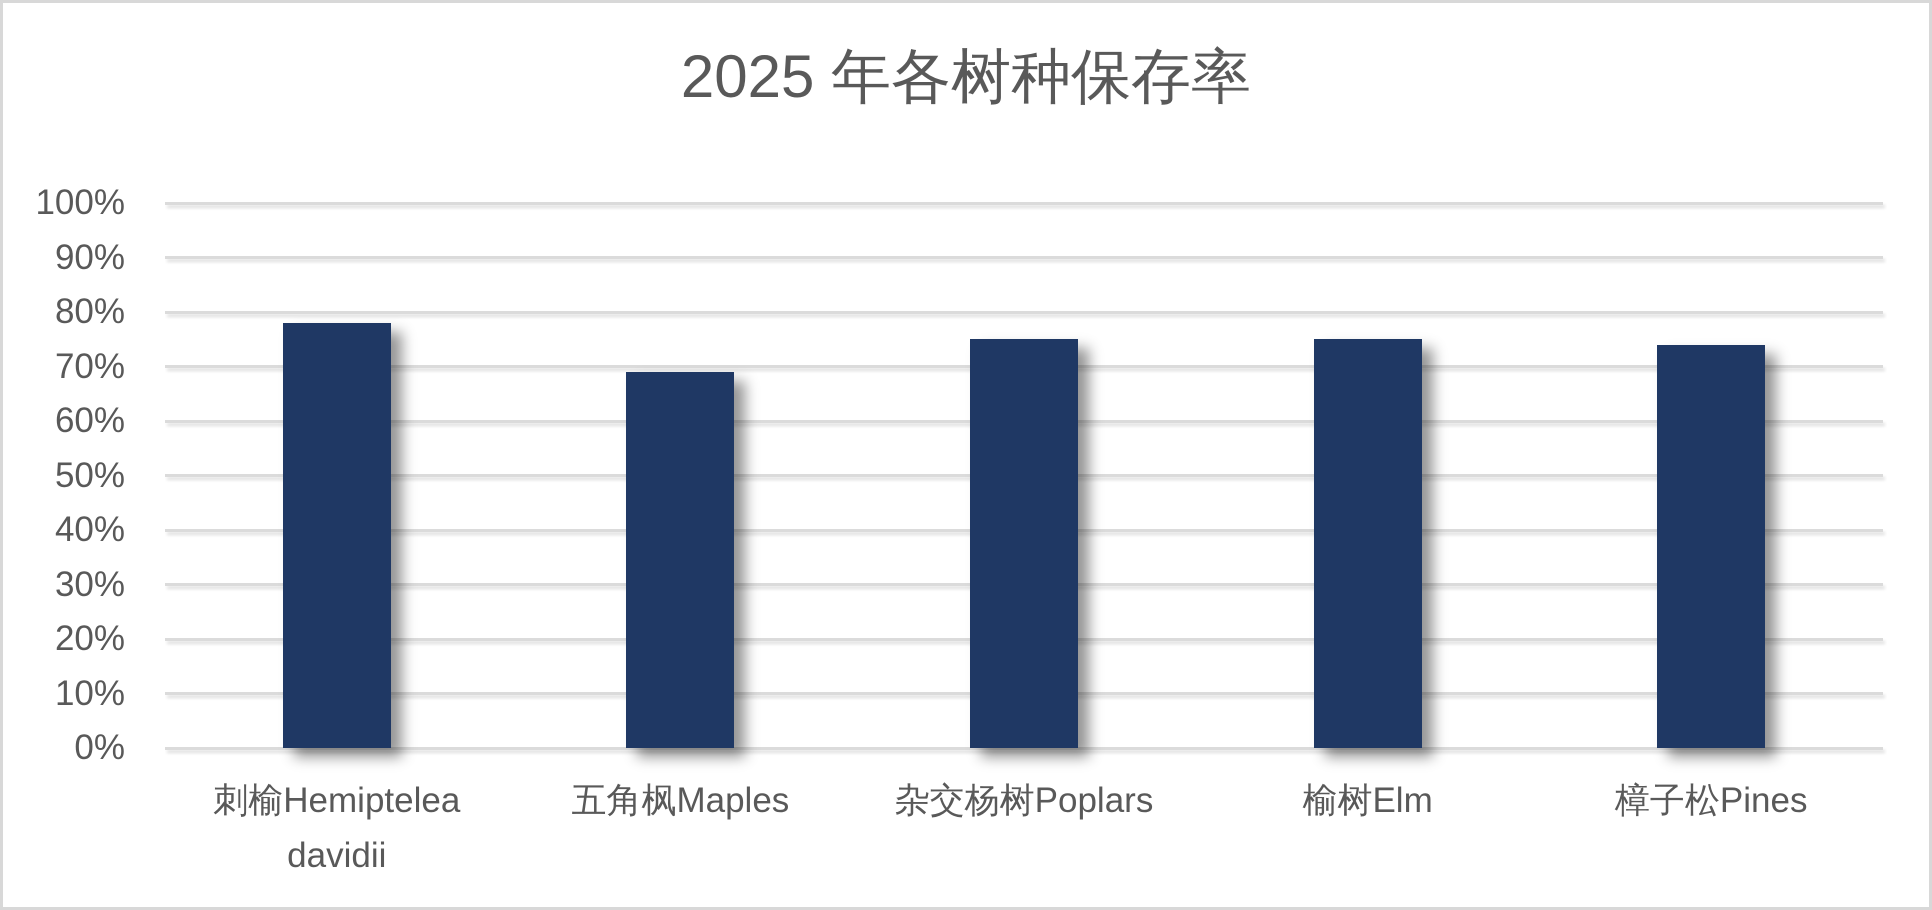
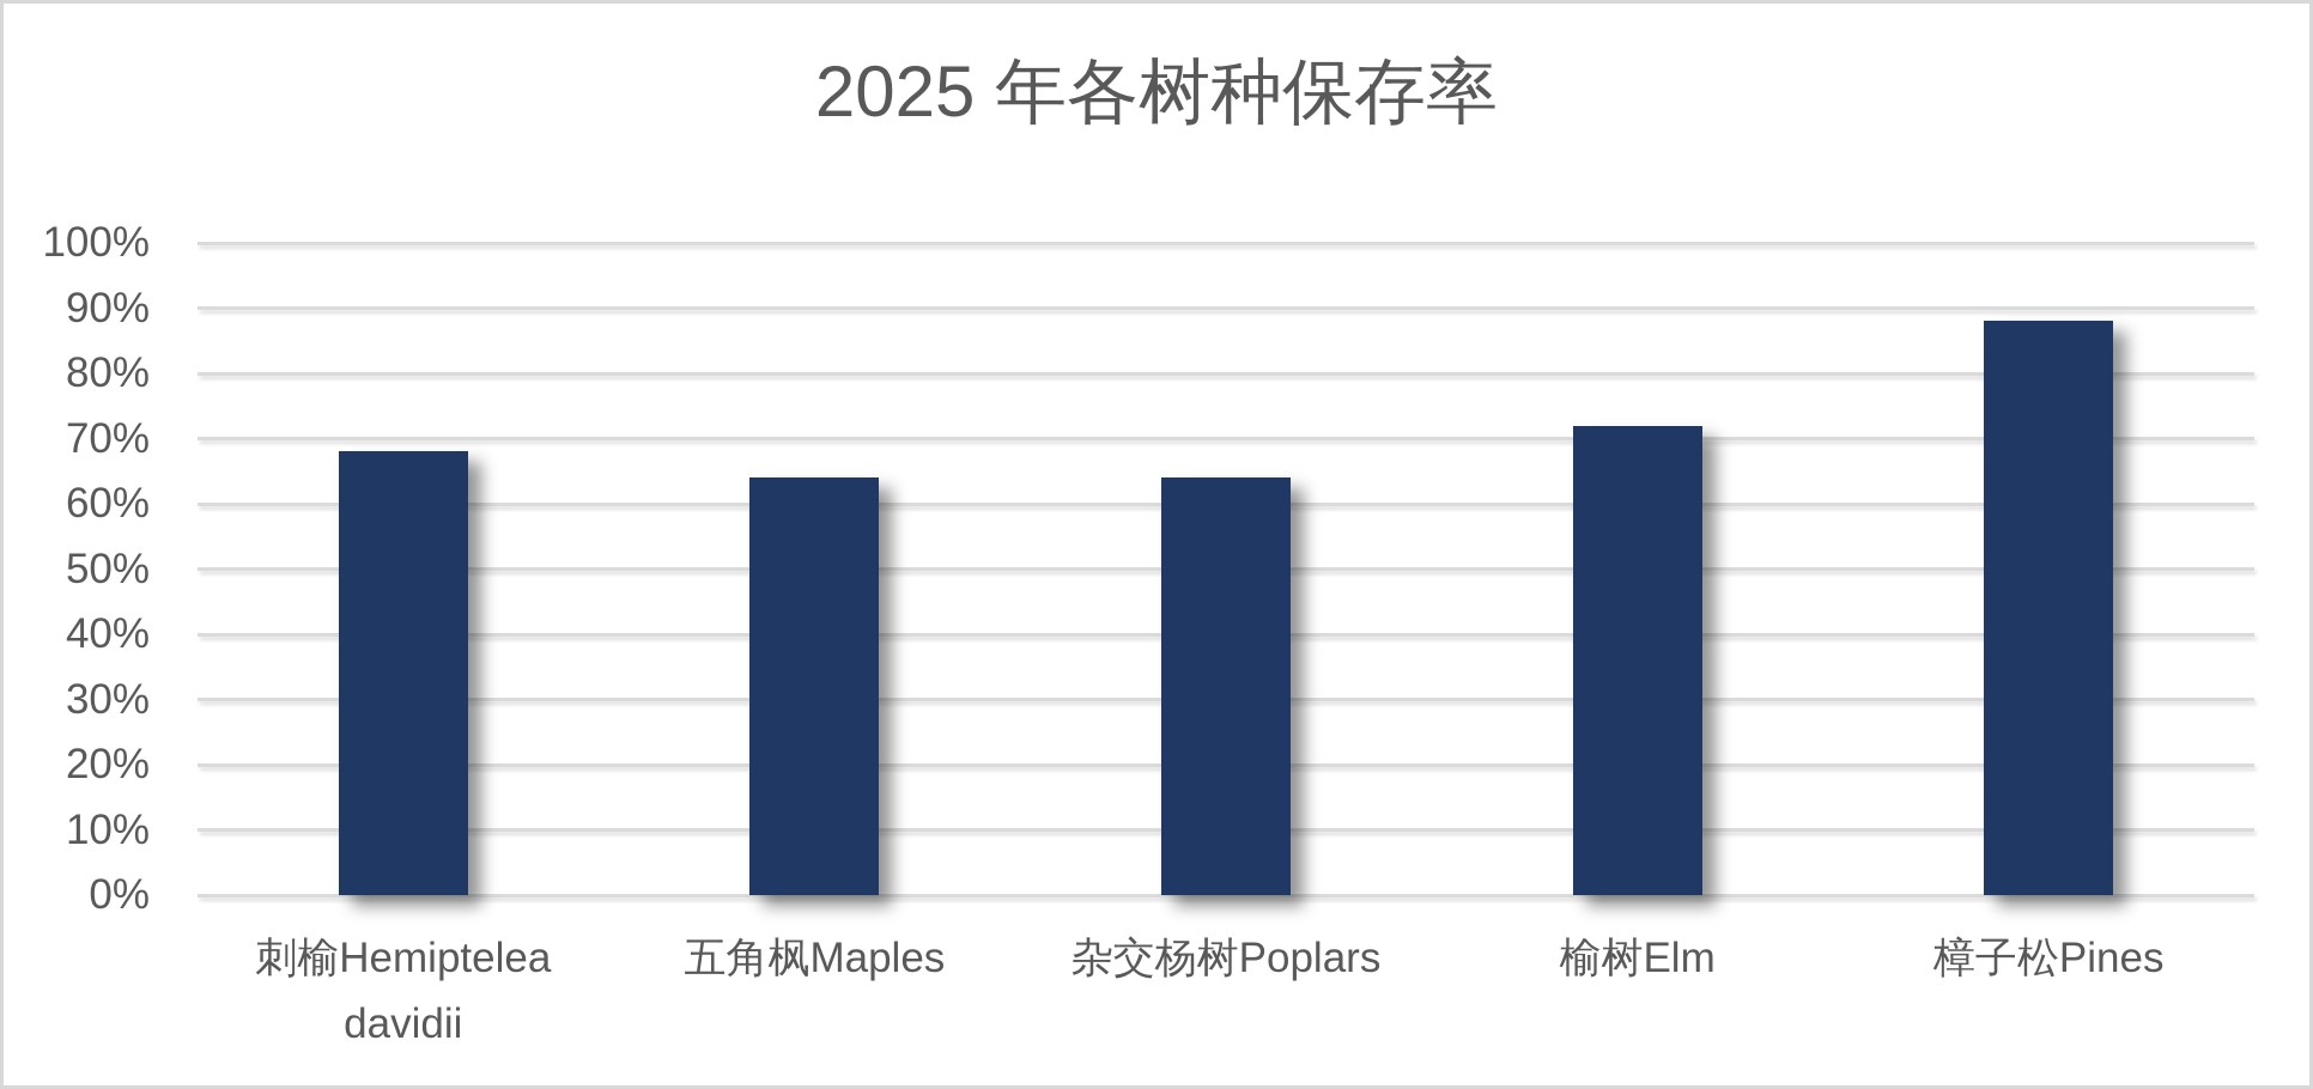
刺榆Hemiptelea davidii: 78% -> 68%
五角枫Maples: 69% -> 64%
杂交杨树Poplars: 75% -> 64%
榆树Elm: 75% -> 72%
樟子松Pines: 74% -> 88%
